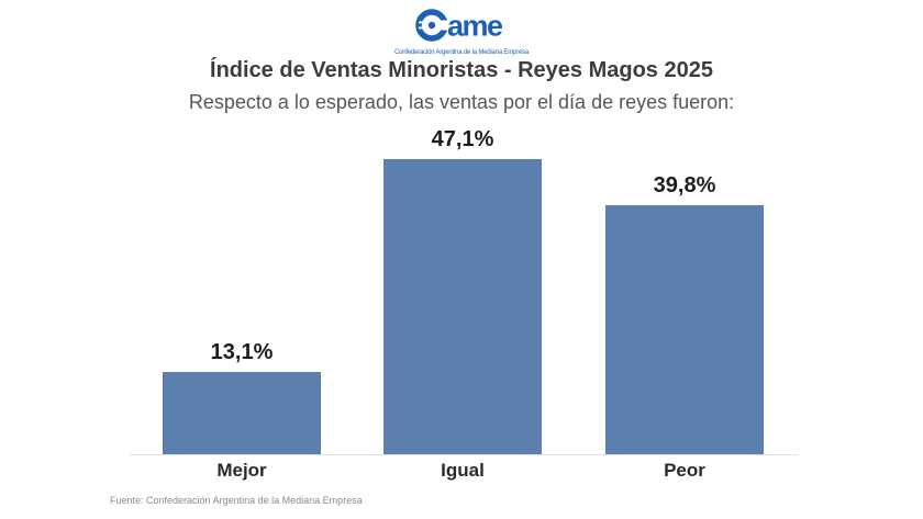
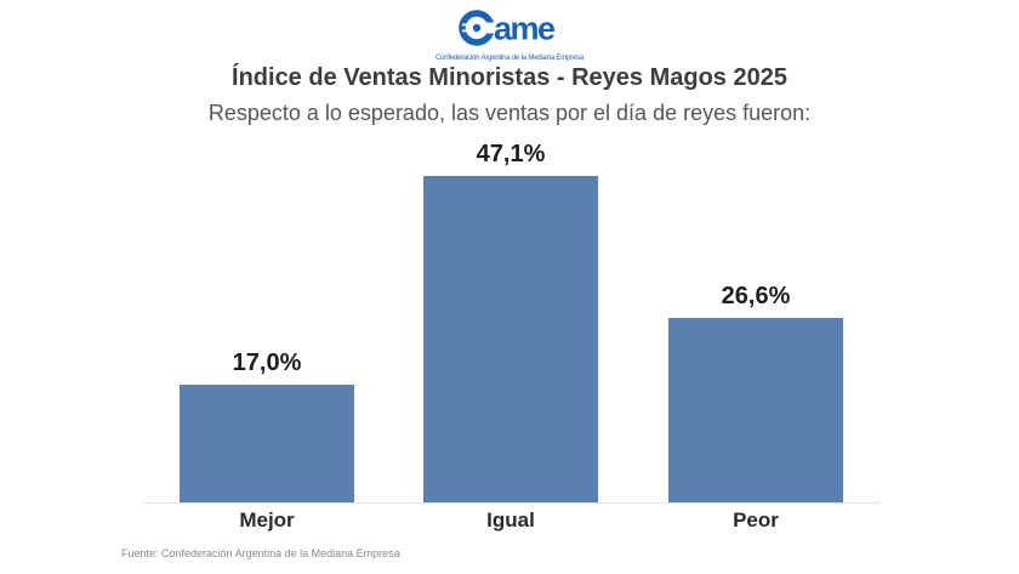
Mejor: 13,1% -> 17,0%
Peor: 39,8% -> 26,6%
